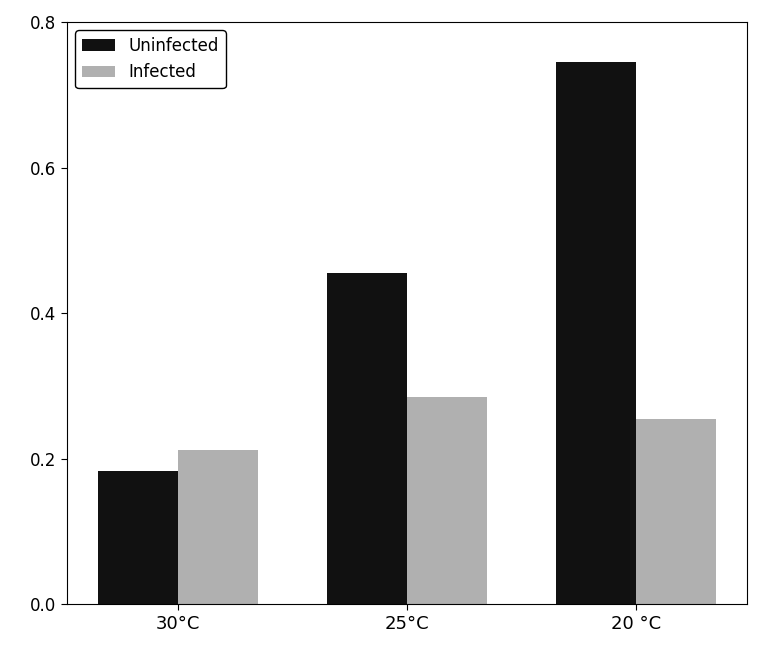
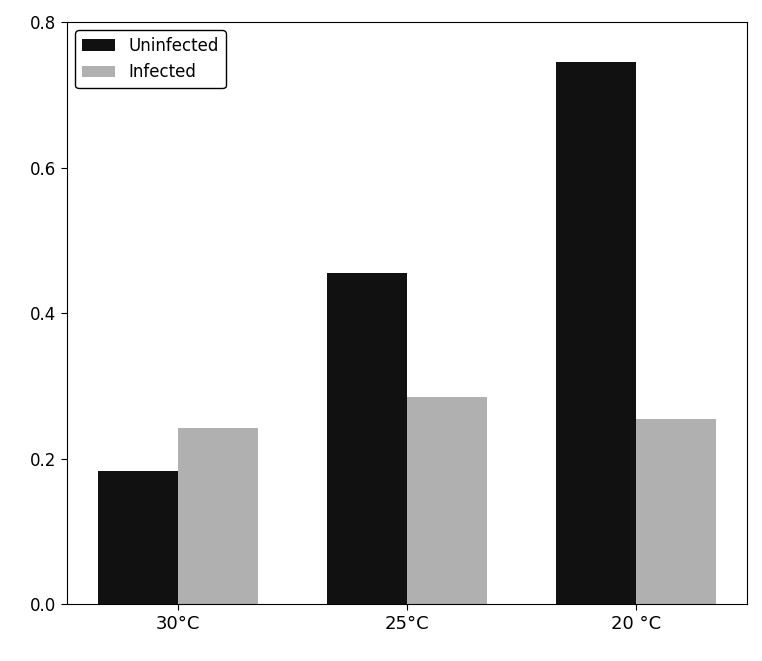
Infected/30°C: 0.212 -> 0.242
